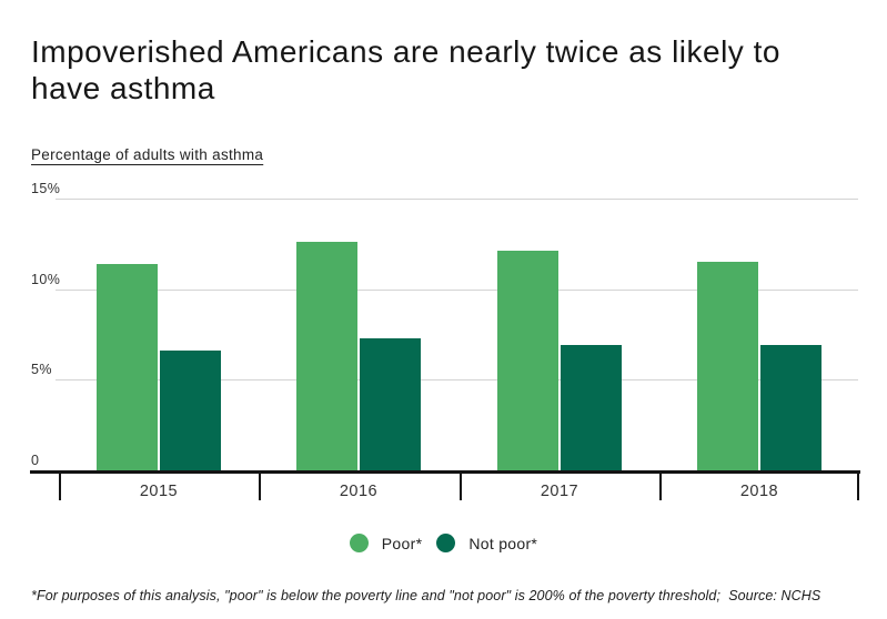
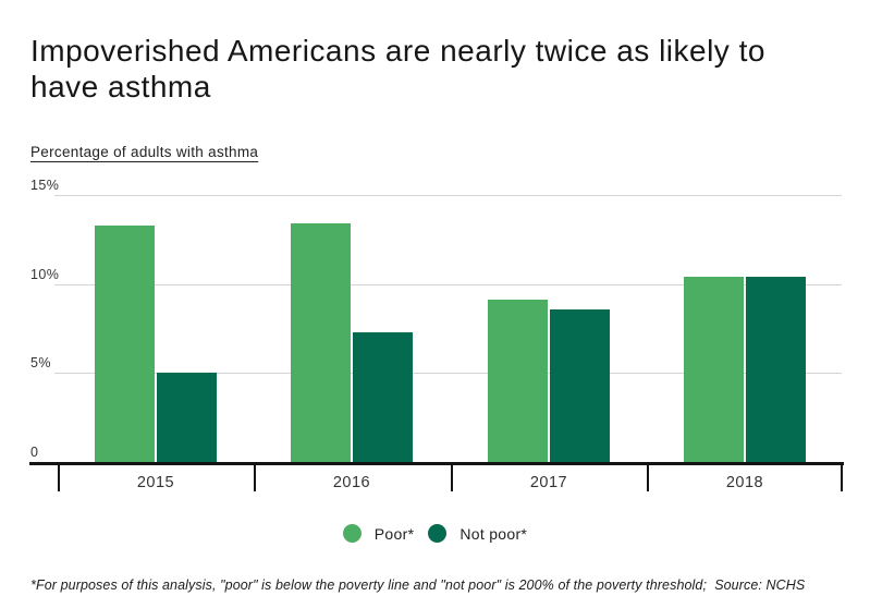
Poor*/2015: 11.4% -> 13.3%
Not poor*/2015: 6.6% -> 5.0%
Poor*/2016: 12.6% -> 13.4%
Poor*/2017: 12.1% -> 9.1%
Not poor*/2017: 6.9% -> 8.6%
Poor*/2018: 11.5% -> 10.4%
Not poor*/2018: 6.9% -> 10.4%
